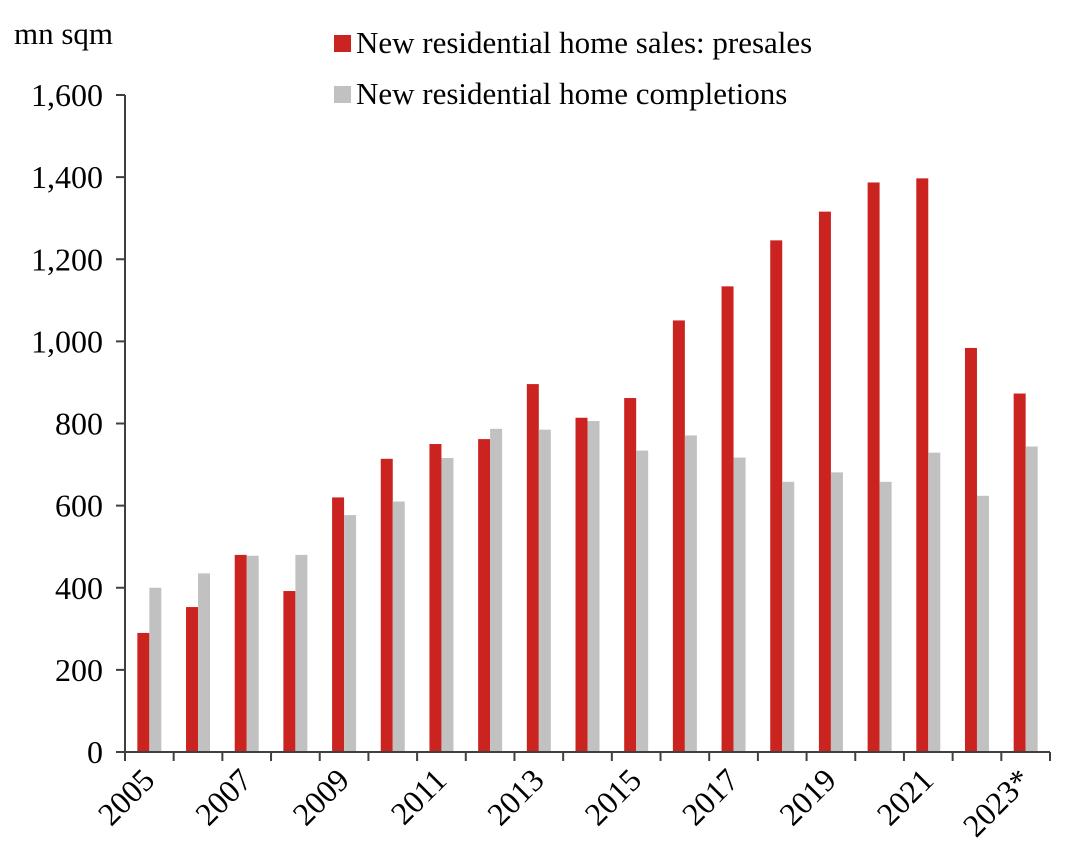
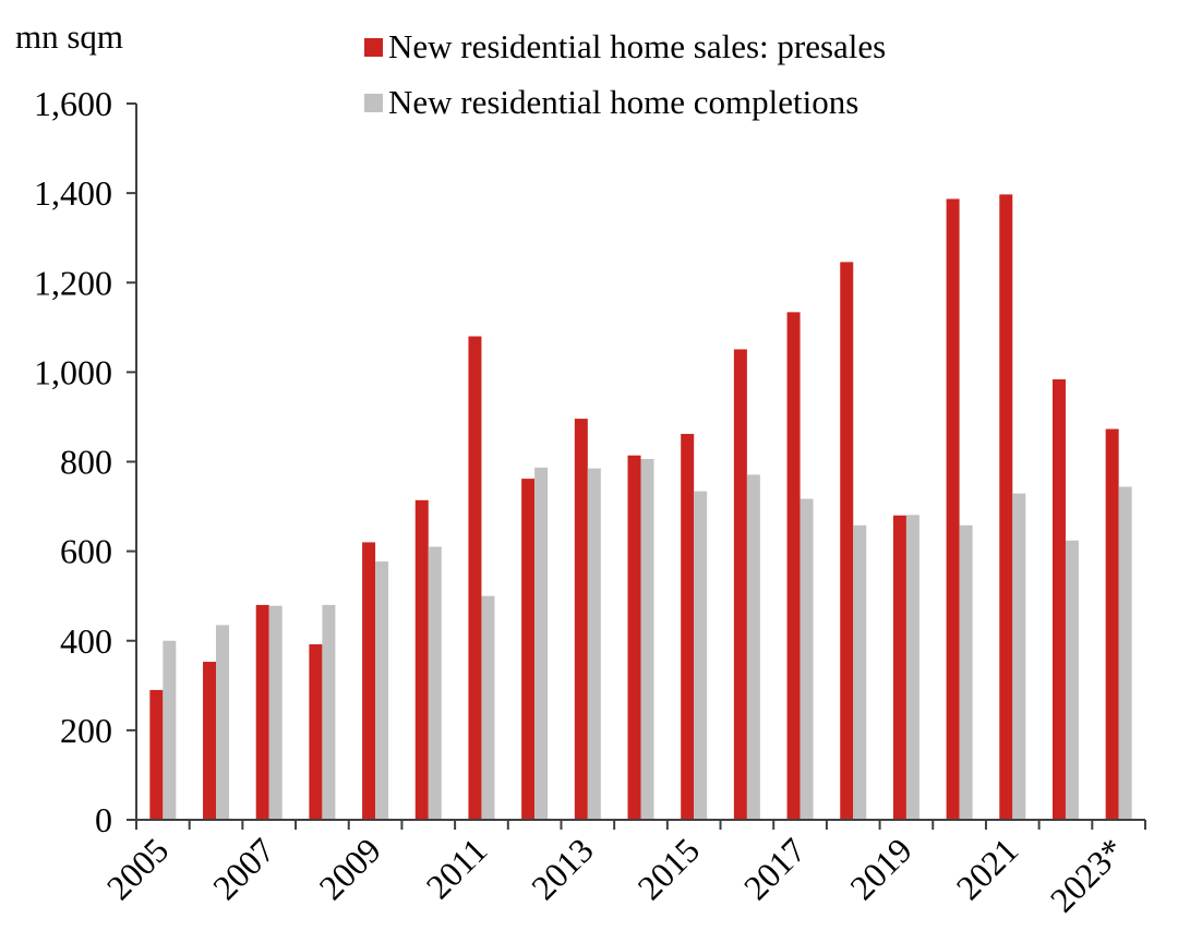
New residential home sales: presales/2011: 750 -> 1080
New residential home completions/2011: 720 -> 500
New residential home sales: presales/2019: 1320 -> 680
